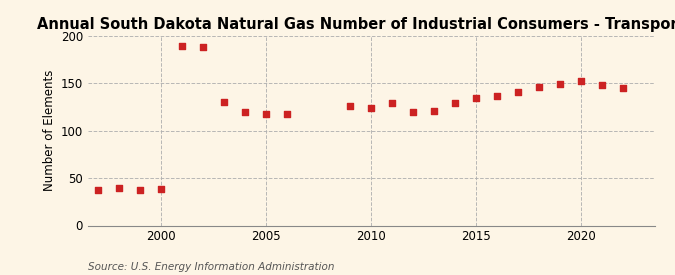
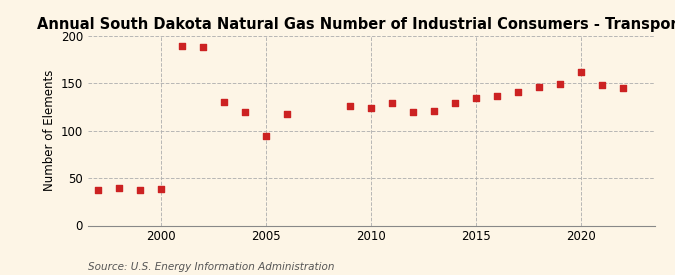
2005: 118 -> 94
2020: 152 -> 162
